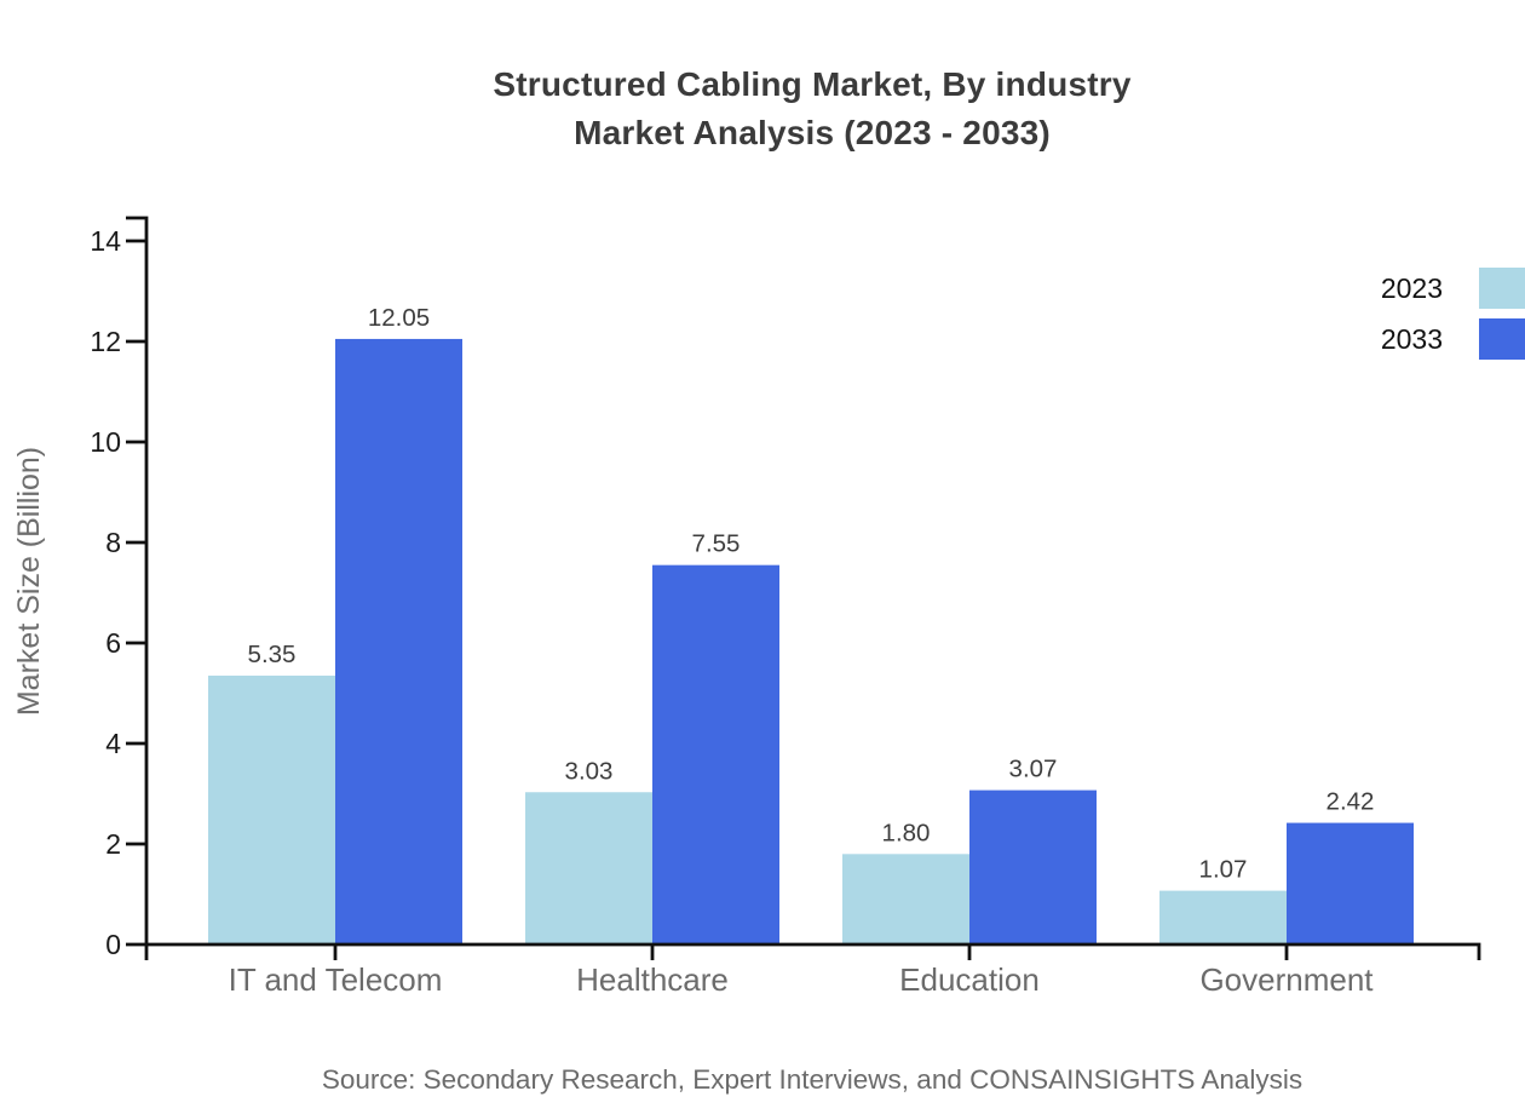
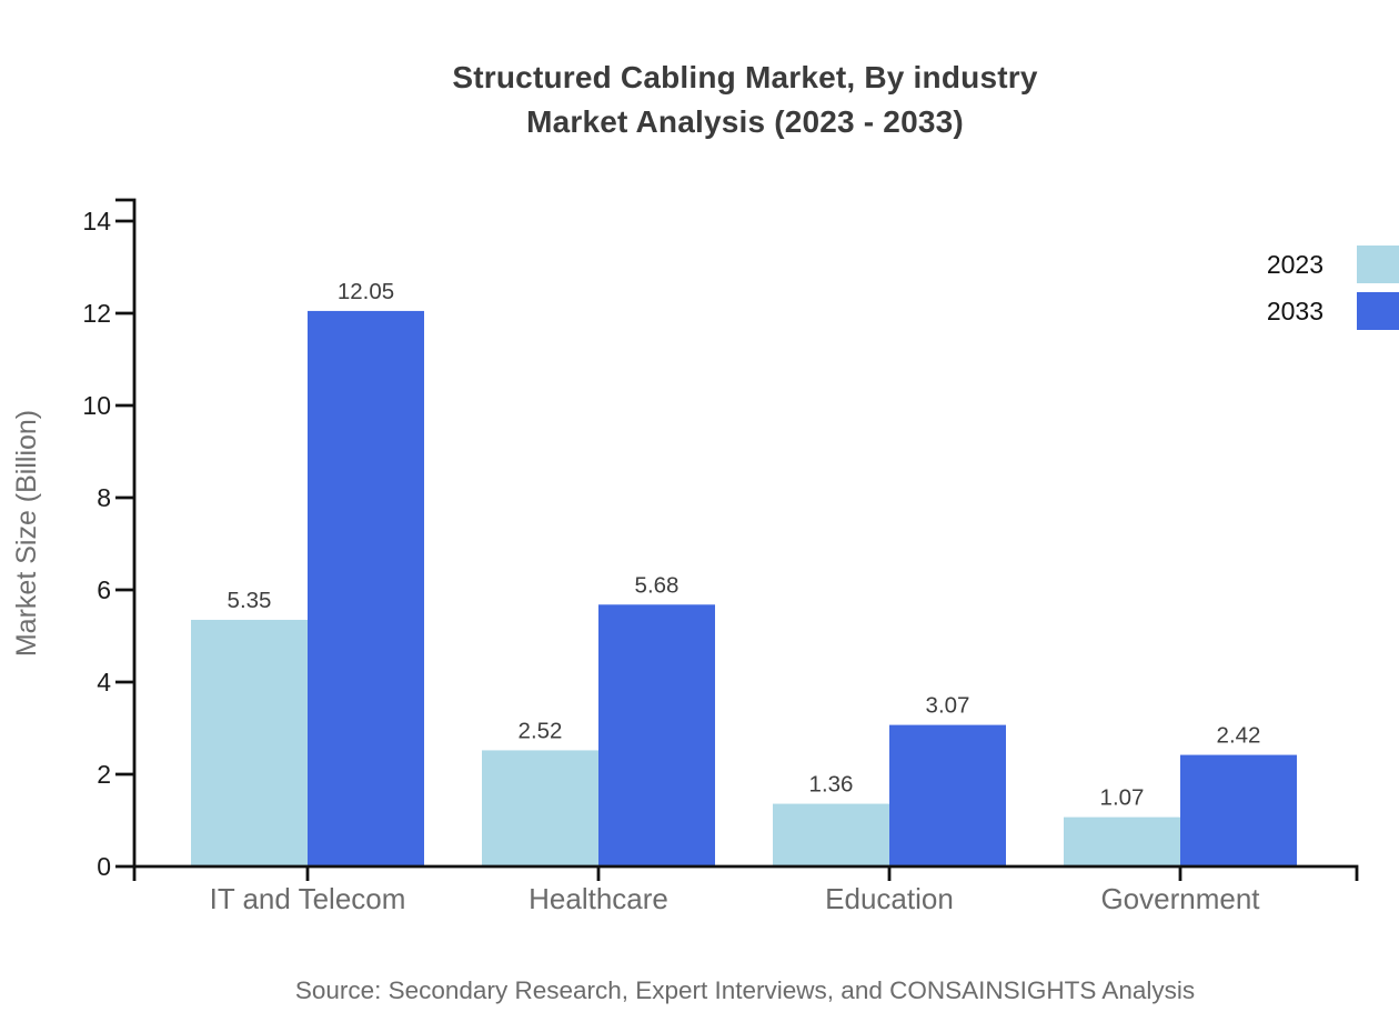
2023/Healthcare: 3.03 -> 2.52
2033/Healthcare: 7.55 -> 5.68
2023/Education: 1.80 -> 1.36
